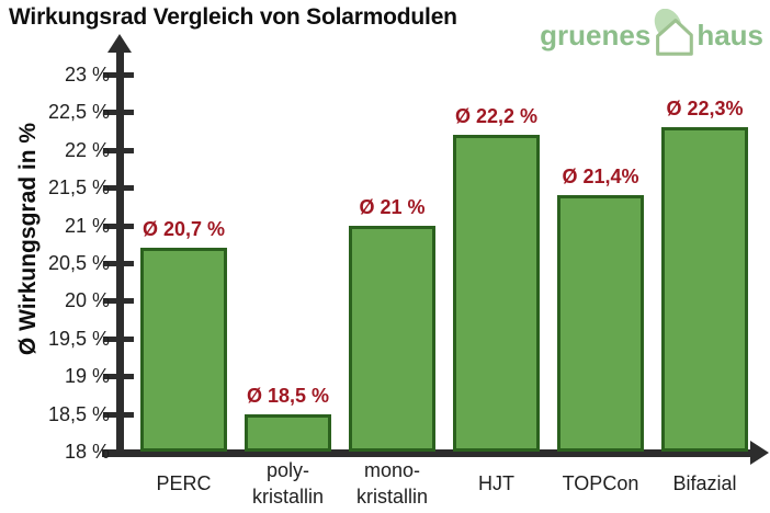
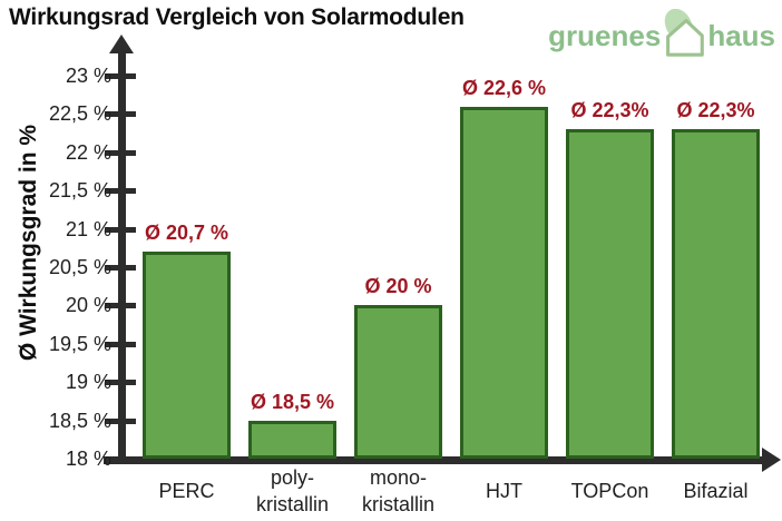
mono-kristallin: 21 -> 20
HJT: 22,2 -> 22,6
TOPCon: 21,4% -> 22,3%
